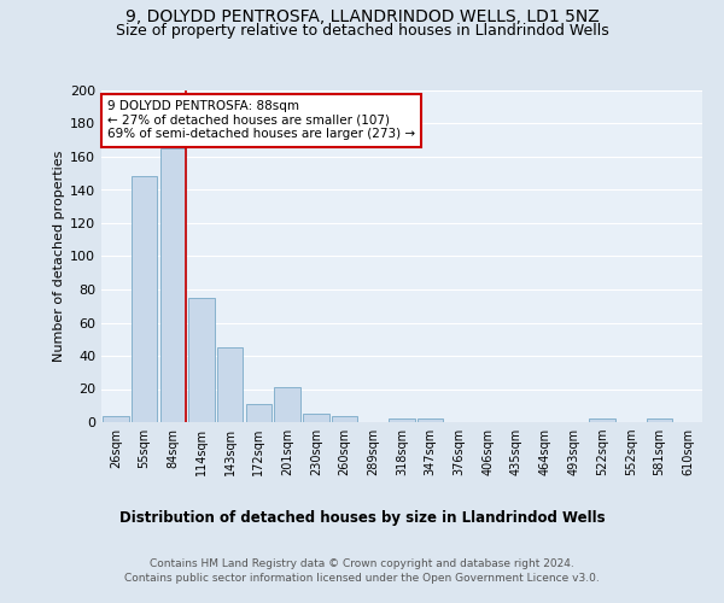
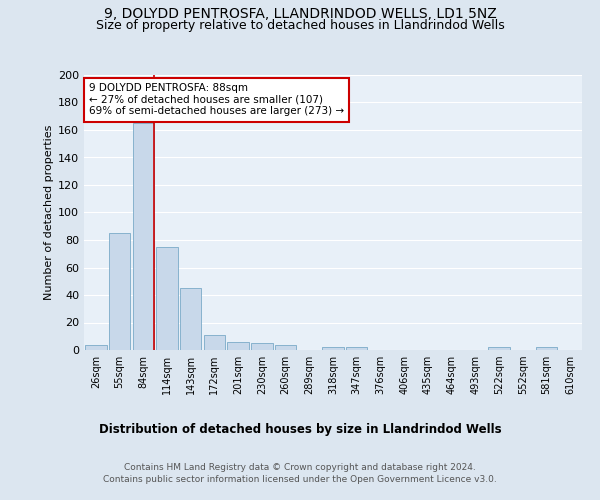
55sqm: 148 -> 85
201sqm: 21 -> 6
